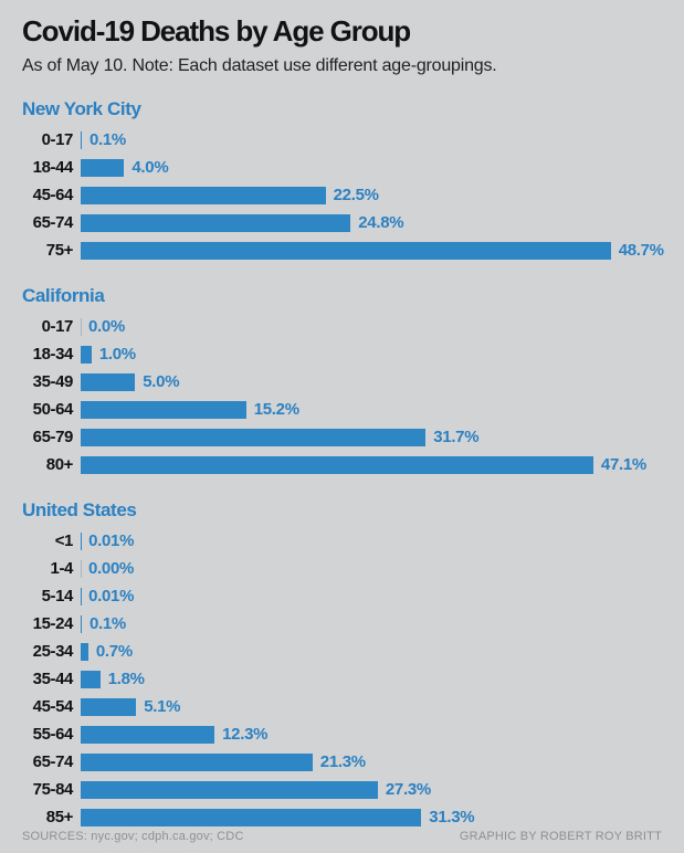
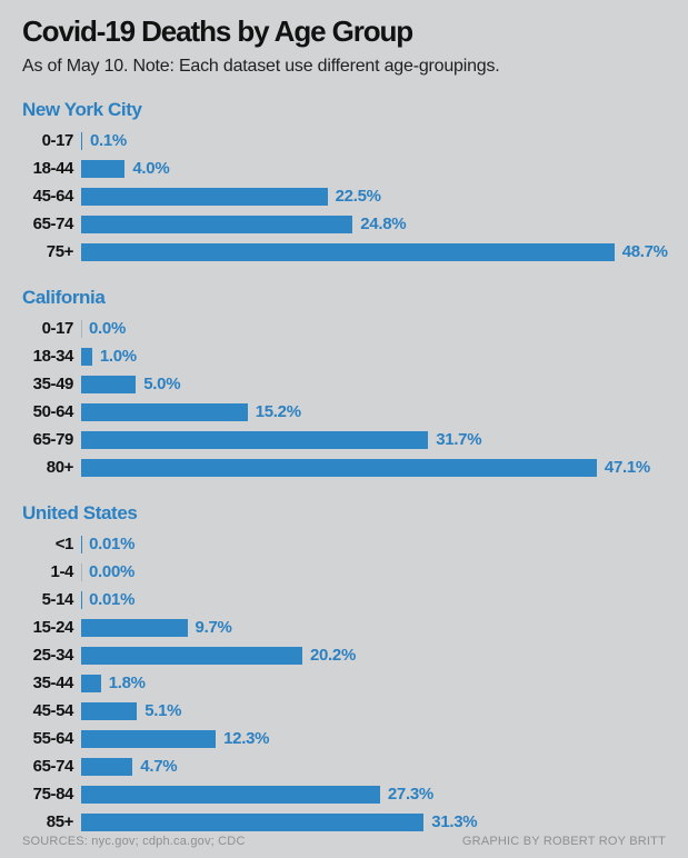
United States/15-24: 0.1% -> 9.7%
United States/25-34: 0.7% -> 20.2%
United States/65-74: 21.3% -> 4.7%
